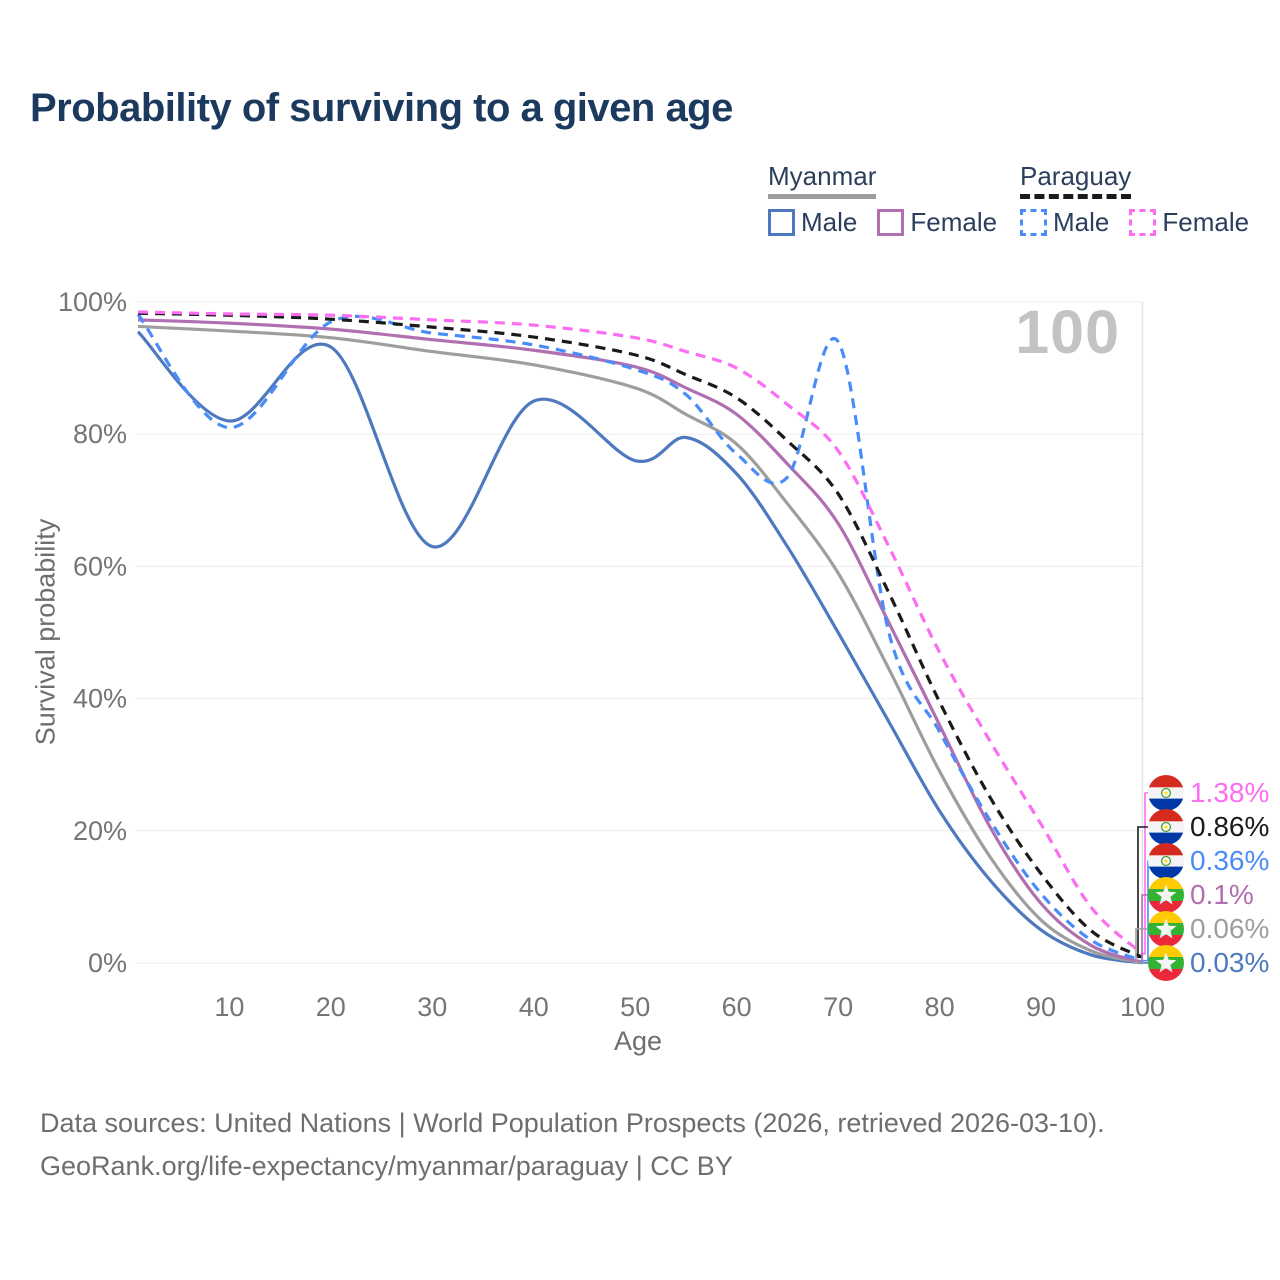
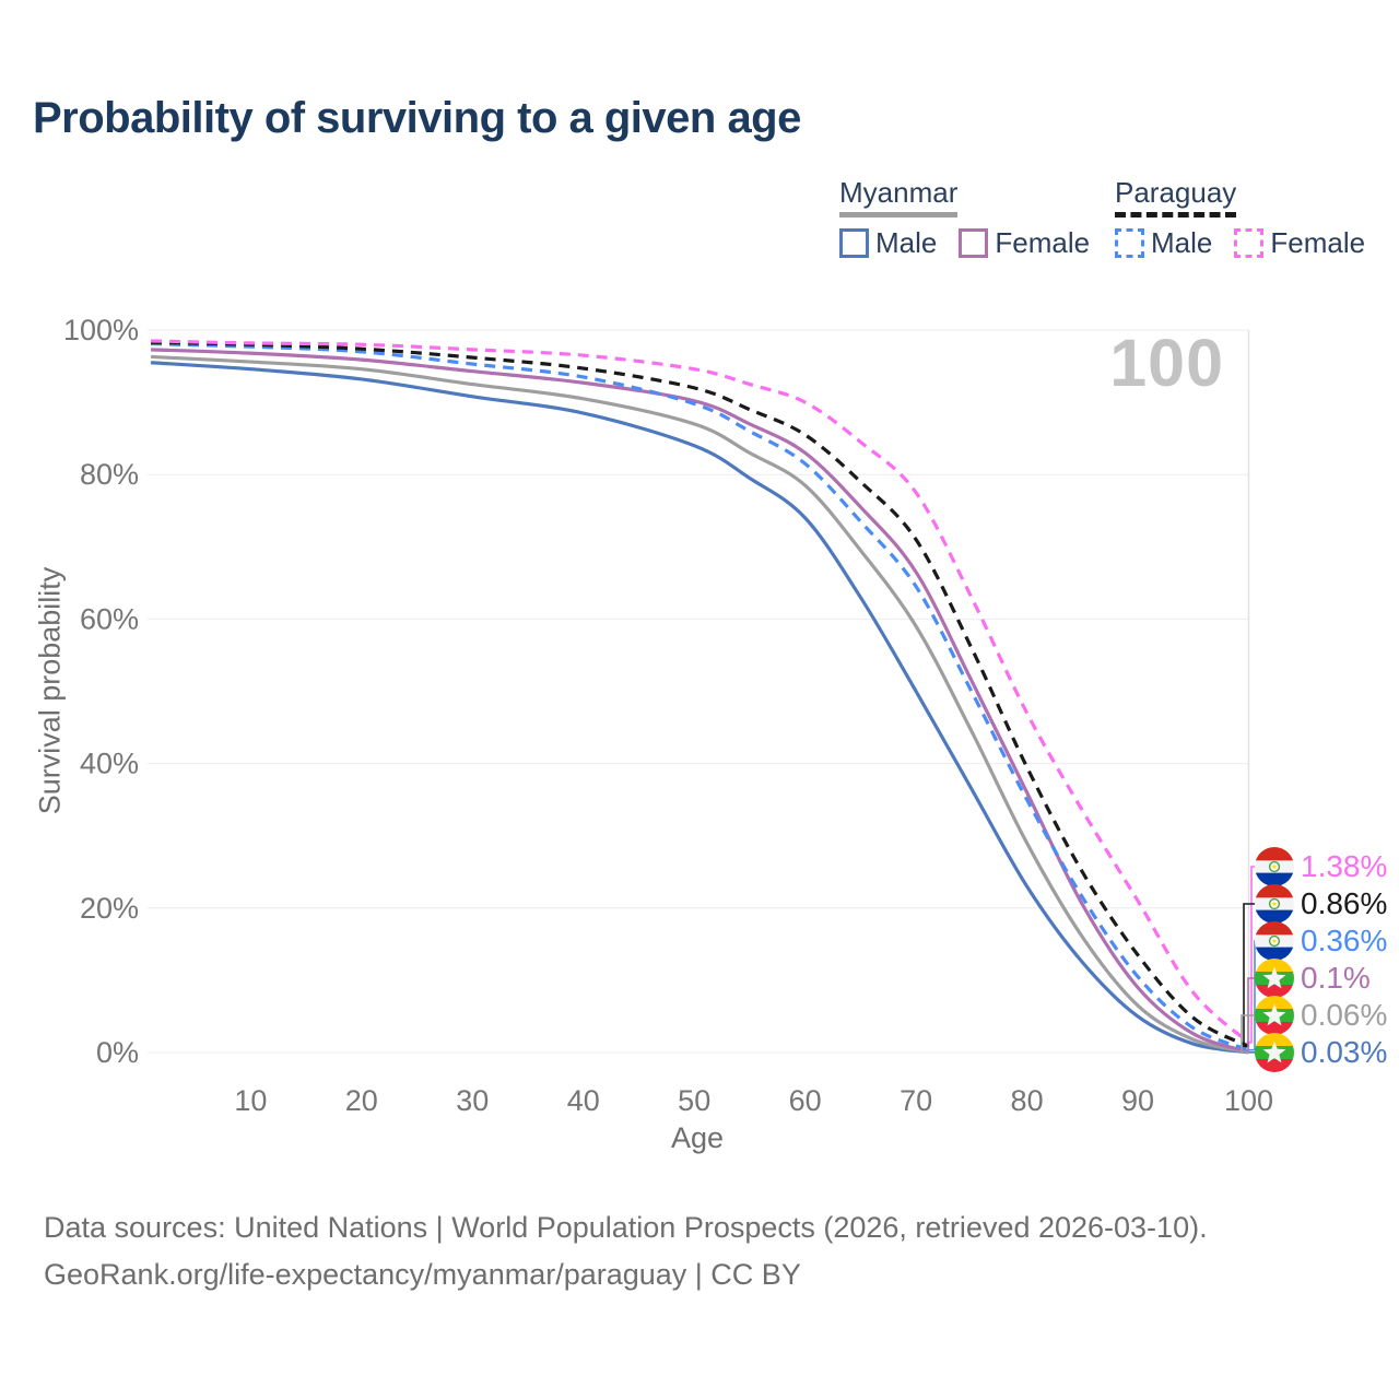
Myanmar Male/10: 82% -> 95%
Paraguay Male/10: 81% -> 98%
Myanmar Male/30: 63% -> 91%
Myanmar Male/40: 85% -> 88%
Myanmar Male/50: 76% -> 84%
Paraguay Male/60: 77% -> 82%
Paraguay Male/70: 94% -> 64%
